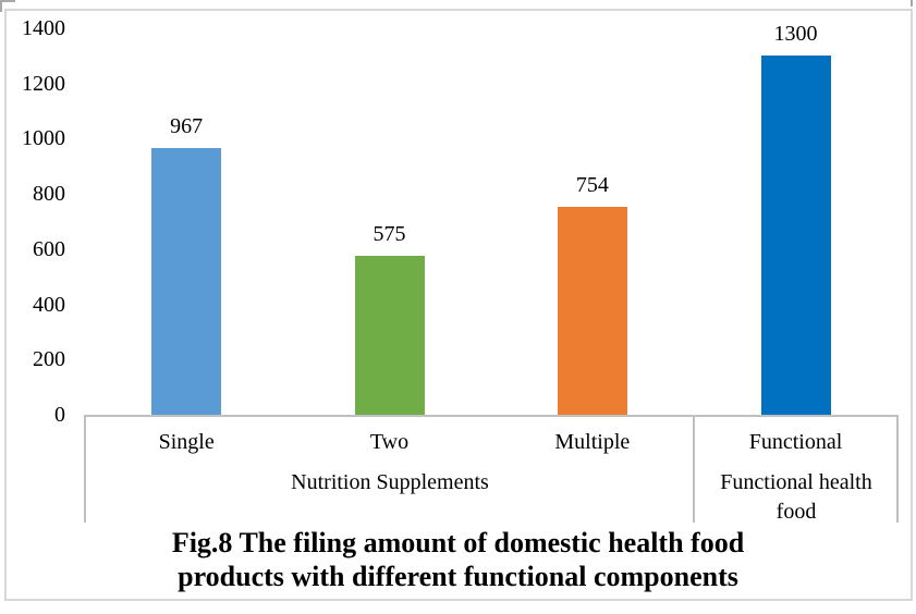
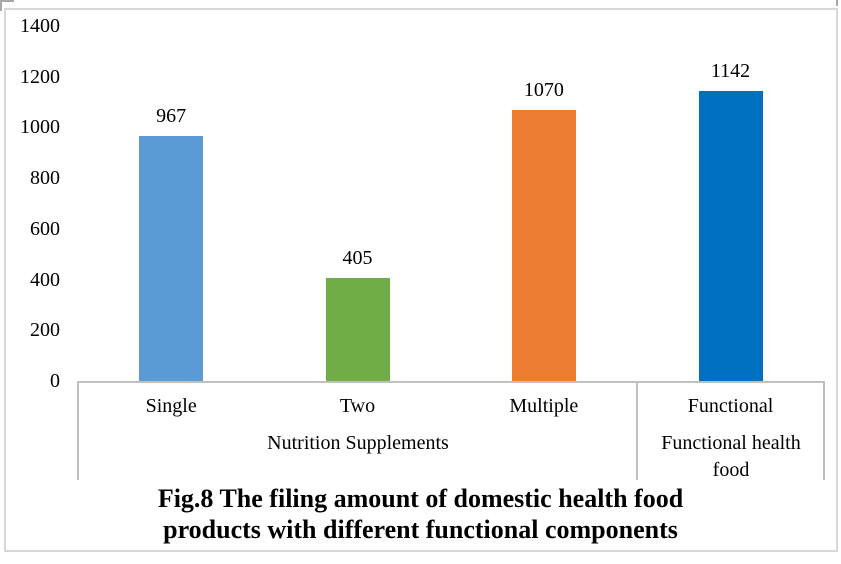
Two: 575 -> 405
Multiple: 754 -> 1070
Functional: 1300 -> 1142
